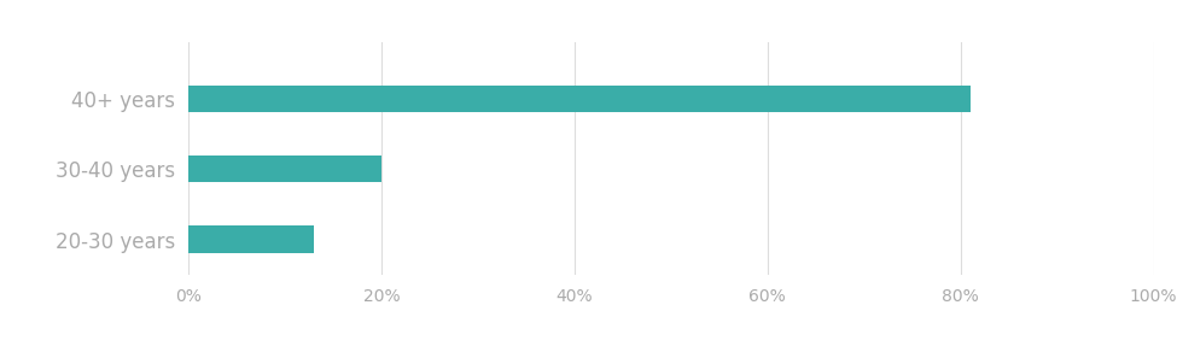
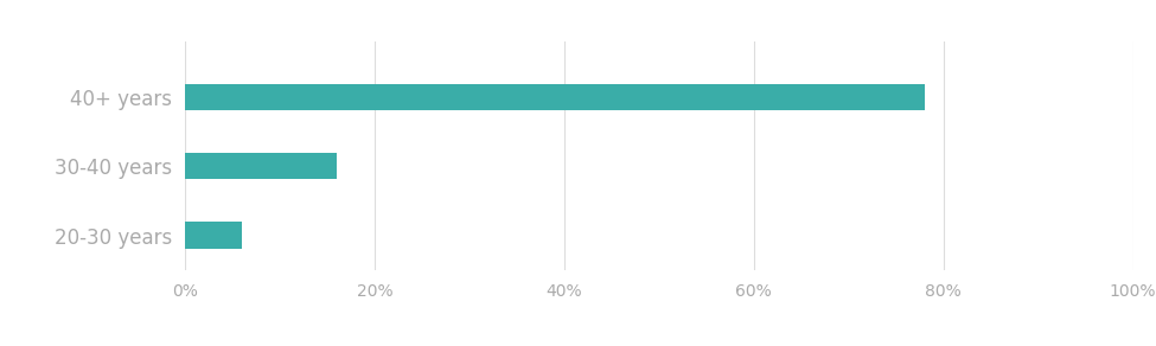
40+ years: 81% -> 78%
30-40 years: 20% -> 16%
20-30 years: 13% -> 6%
